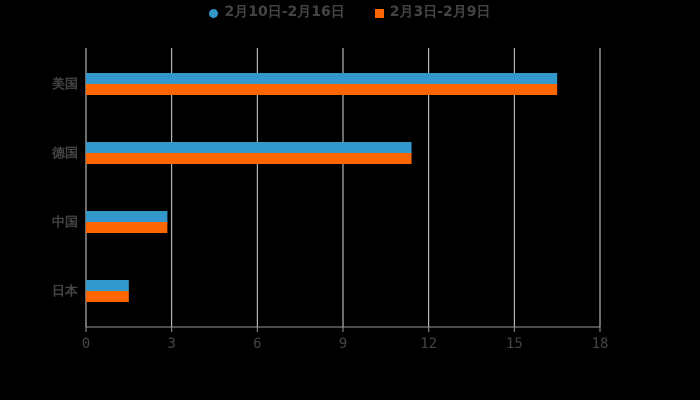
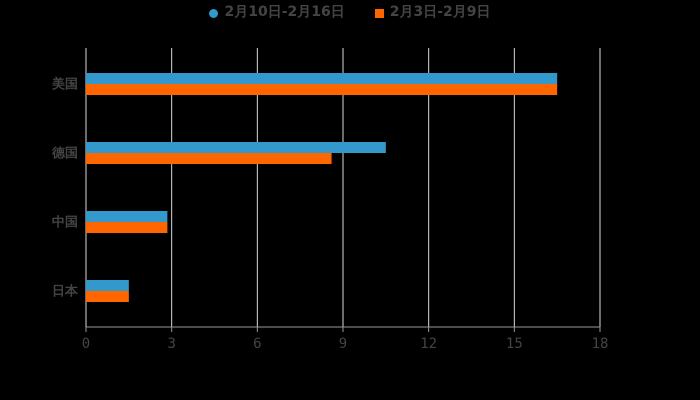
2月10日-2月16日/德国: 11.4 -> 10.5
2月3日-2月9日/德国: 11.4 -> 8.6
